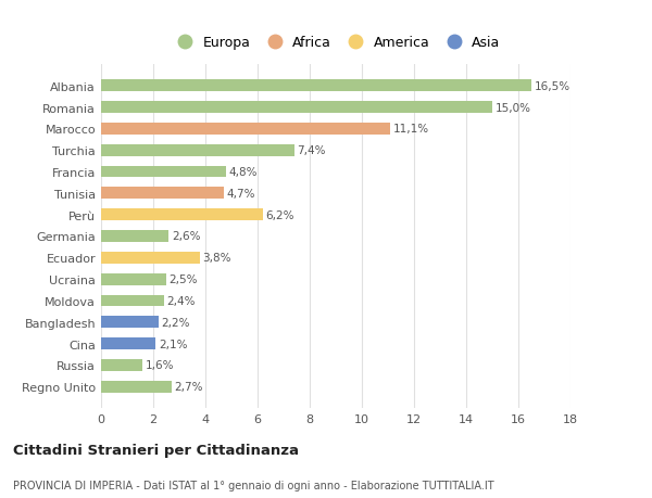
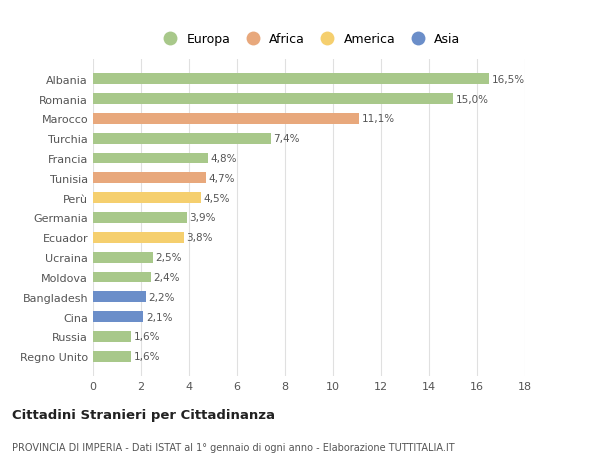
Perù: 6,2% -> 4,5%
Germania: 2,6% -> 3,9%
Regno Unito: 2,7% -> 1,6%
